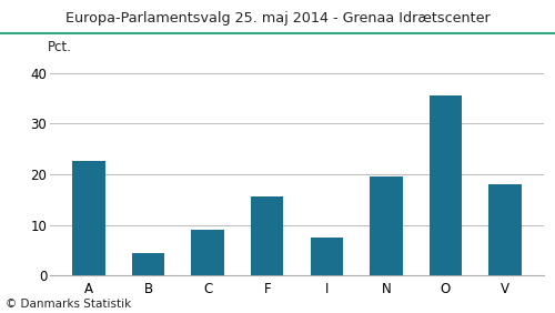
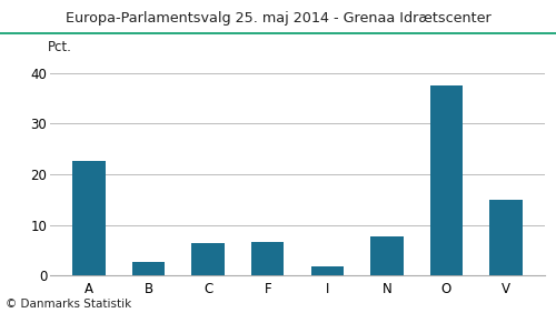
B: 4.5 -> 2.7
C: 9.0 -> 6.3
F: 15.5 -> 6.7
I: 7.5 -> 1.7
N: 19.5 -> 7.7
O: 35.5 -> 37.5
V: 18.0 -> 14.9
